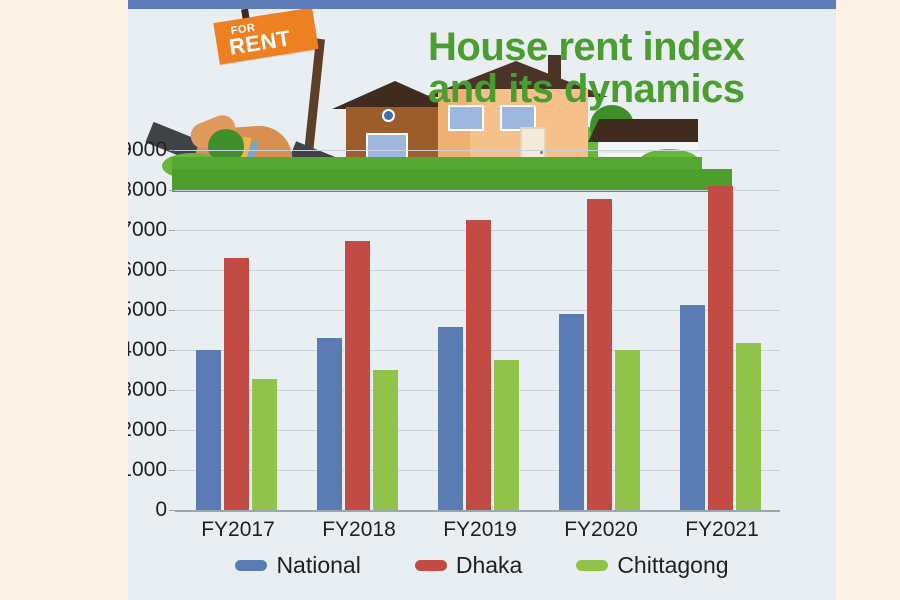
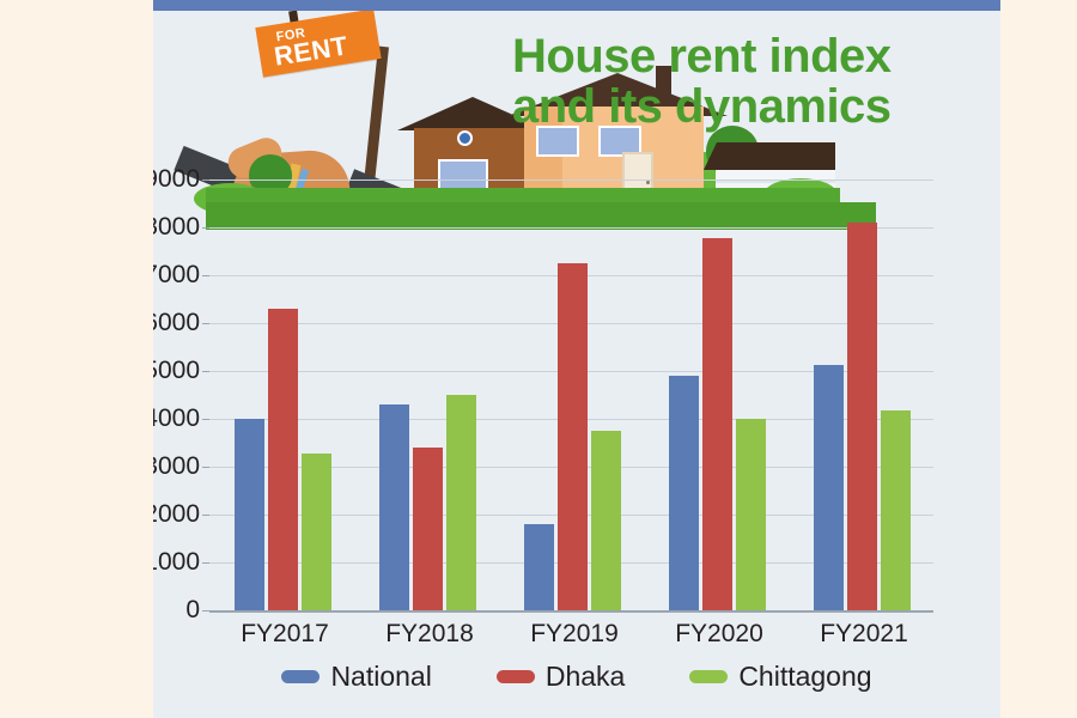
Dhaka/FY2018: 6700 -> 3400
Chittagong/FY2018: 3500 -> 4500
National/FY2019: 4600 -> 1800
